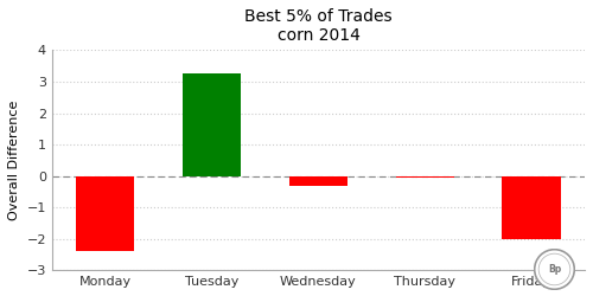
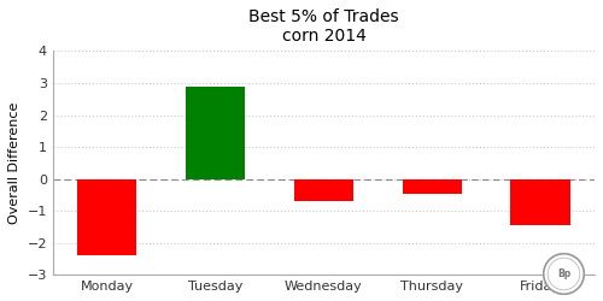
Tuesday: 3.25 -> 2.90
Wednesday: -0.30 -> -0.70
Thursday: -0.07 -> -0.45
Friday: -2.00 -> -1.45
